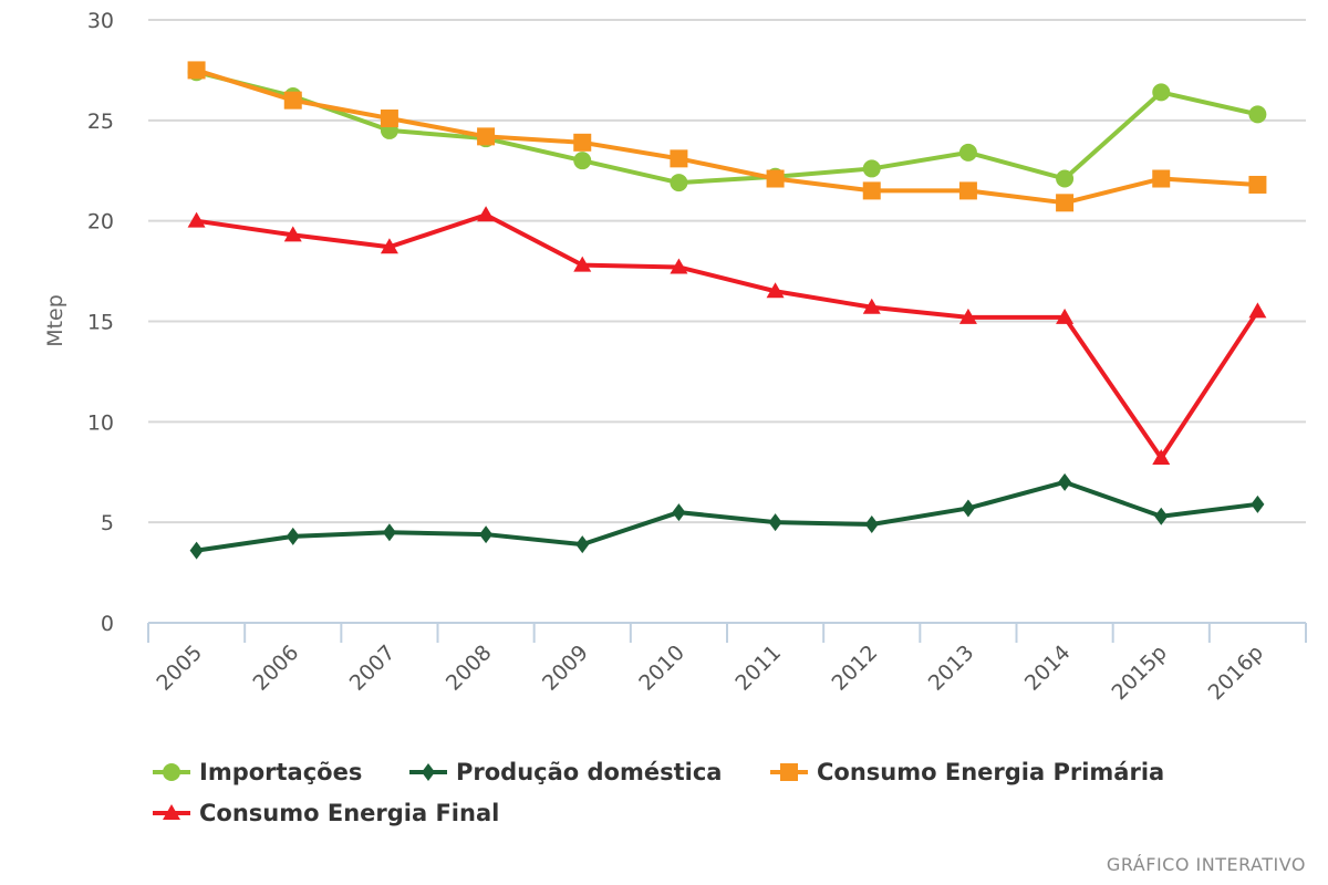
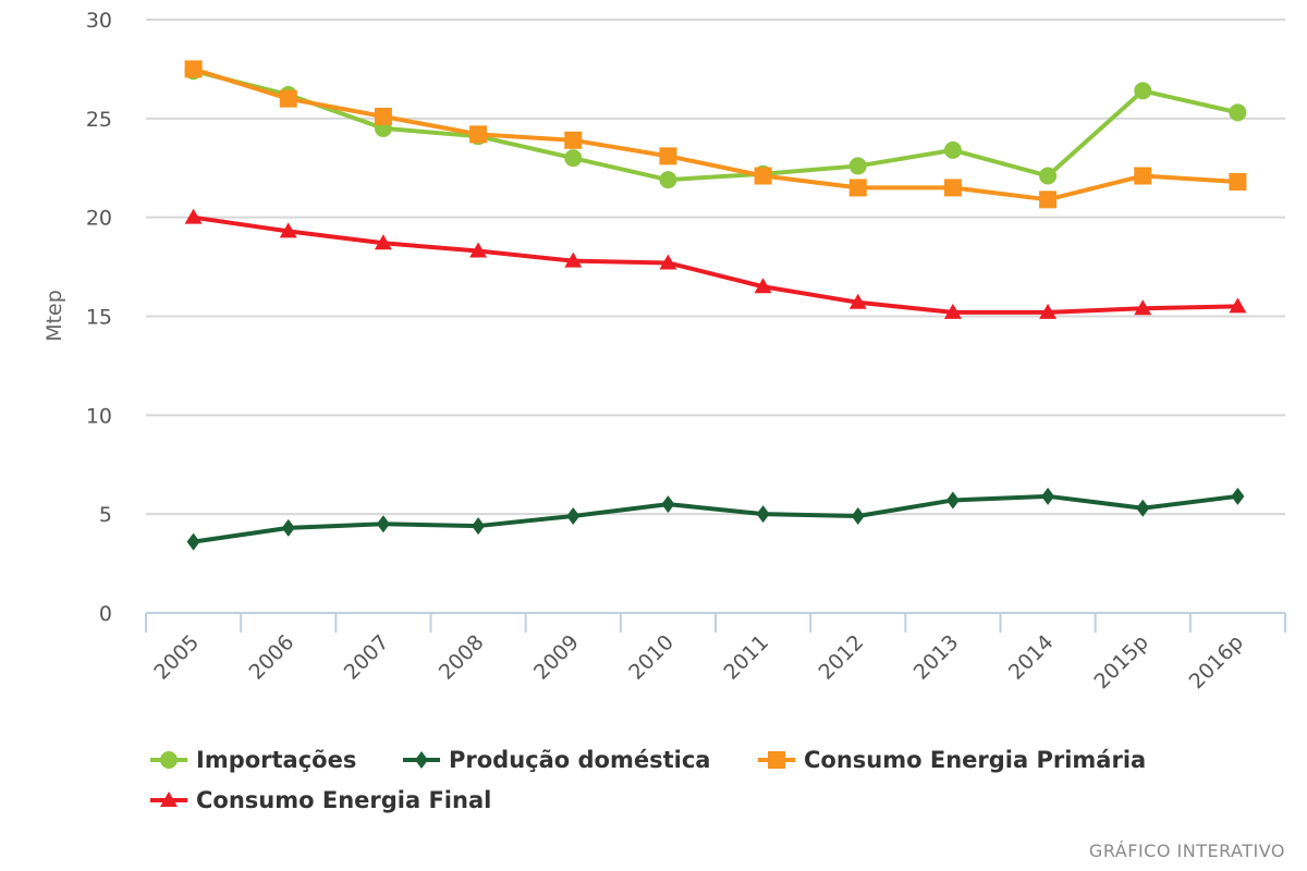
Consumo Energia Final/2008: 20.3 -> 18.3
Produção doméstica/2009: 3.9 -> 4.9
Produção doméstica/2014: 7.0 -> 5.9
Consumo Energia Final/2015p: 8.2 -> 15.4
